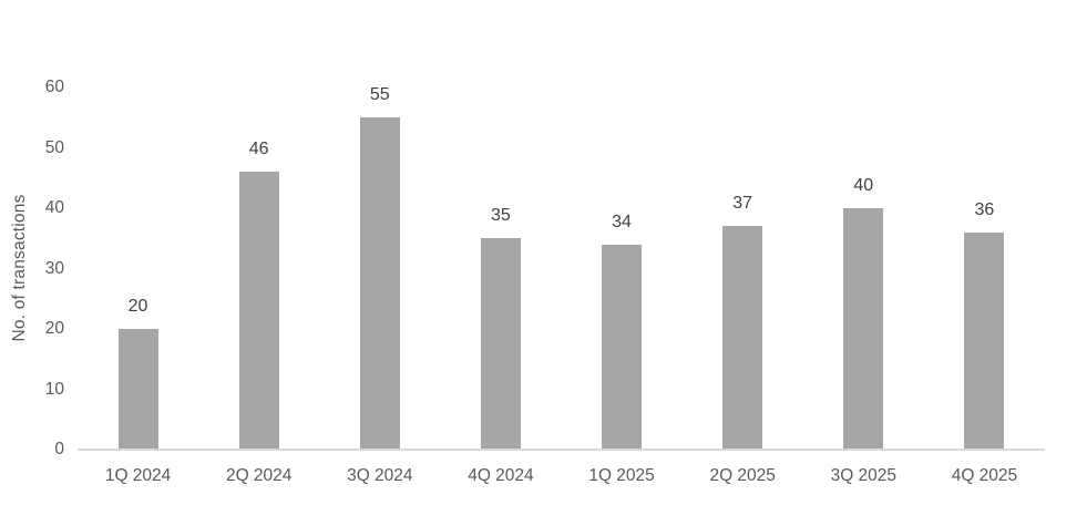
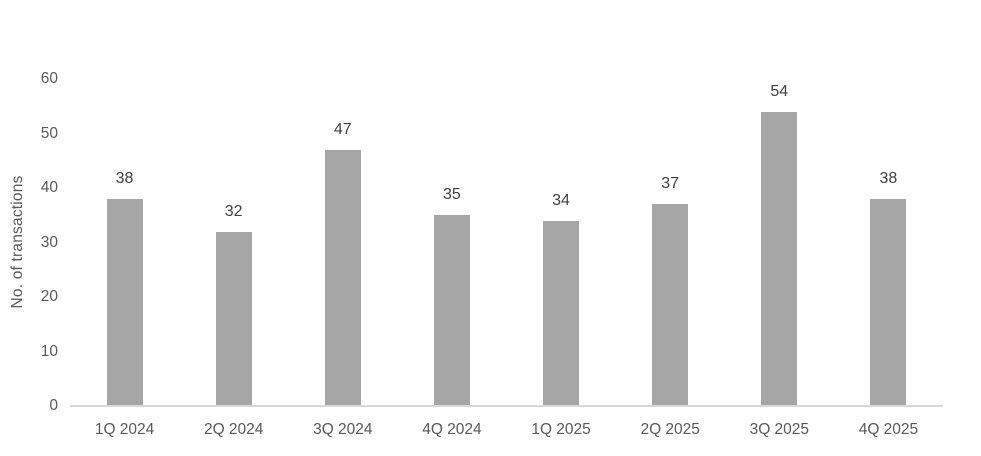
1Q 2024: 20 -> 38
2Q 2024: 46 -> 32
3Q 2024: 55 -> 47
3Q 2025: 40 -> 54
4Q 2025: 36 -> 38
